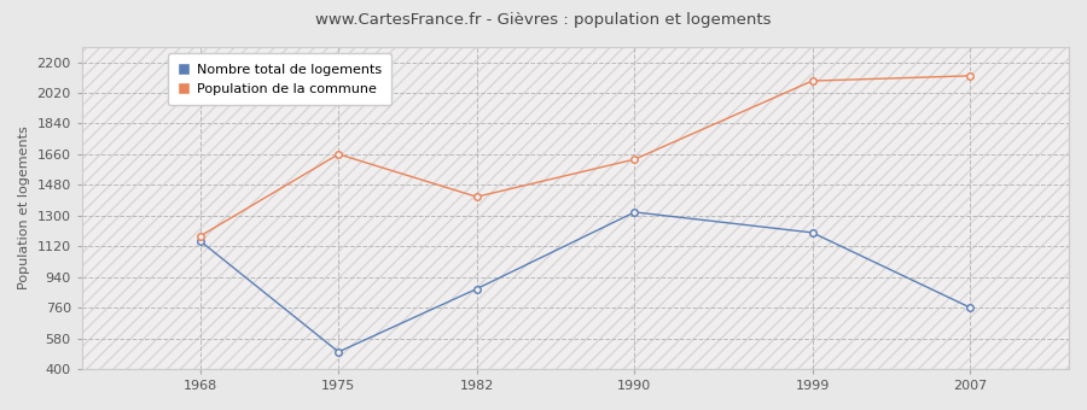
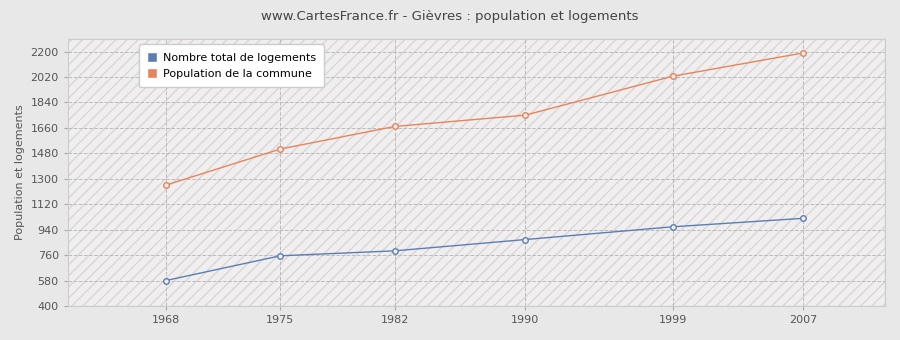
Nombre total de logements/1968: 1150 -> 580
Population de la commune/1968: 1180 -> 1260
Nombre total de logements/1975: 500 -> 760
Population de la commune/1975: 1660 -> 1510
Nombre total de logements/1982: 870 -> 790
Population de la commune/1982: 1410 -> 1670
Nombre total de logements/1990: 1320 -> 870
Population de la commune/1990: 1630 -> 1750
Nombre total de logements/1999: 1200 -> 960
Population de la commune/1999: 2090 -> 2020
Nombre total de logements/2007: 760 -> 1020
Population de la commune/2007: 2120 -> 2190
